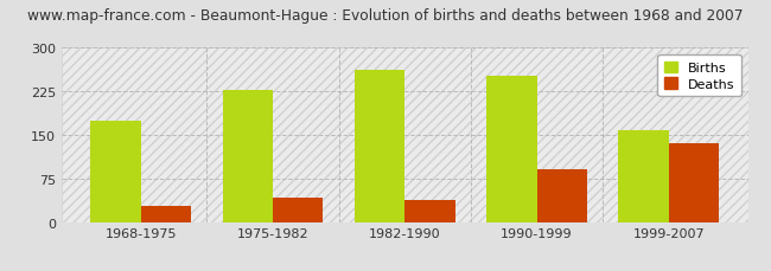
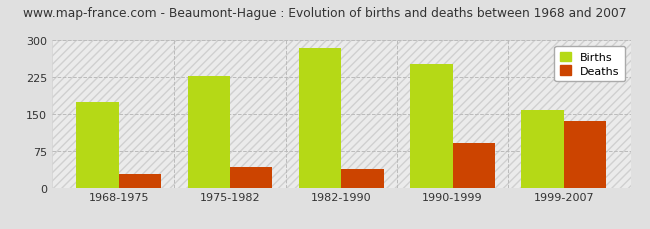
Births/1982-1990: 262 -> 285
